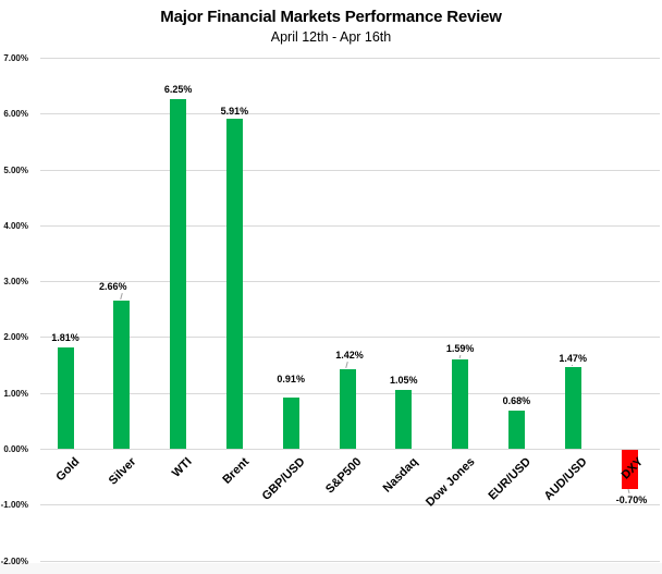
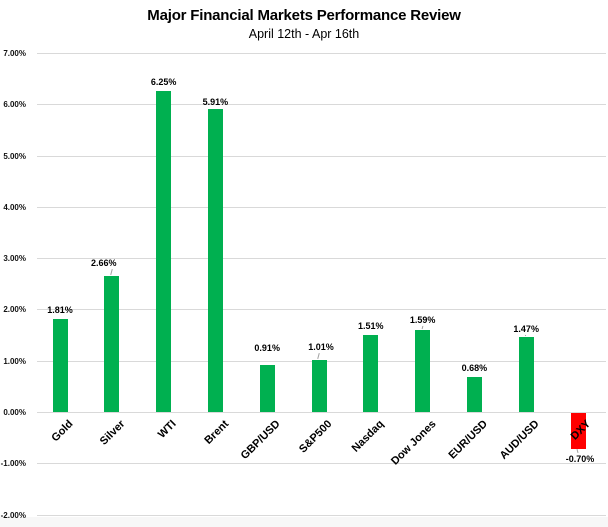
S&P500: 1.42% -> 1.01%
Nasdaq: 1.05% -> 1.51%
